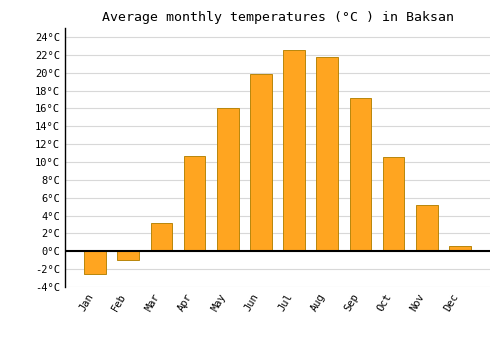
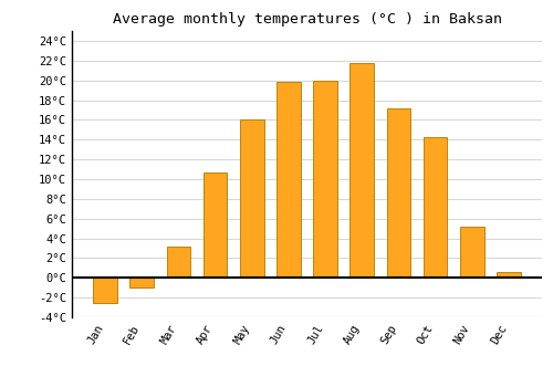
Jul: 22.5°C -> 20.0°C
Oct: 10.6°C -> 14.2°C
